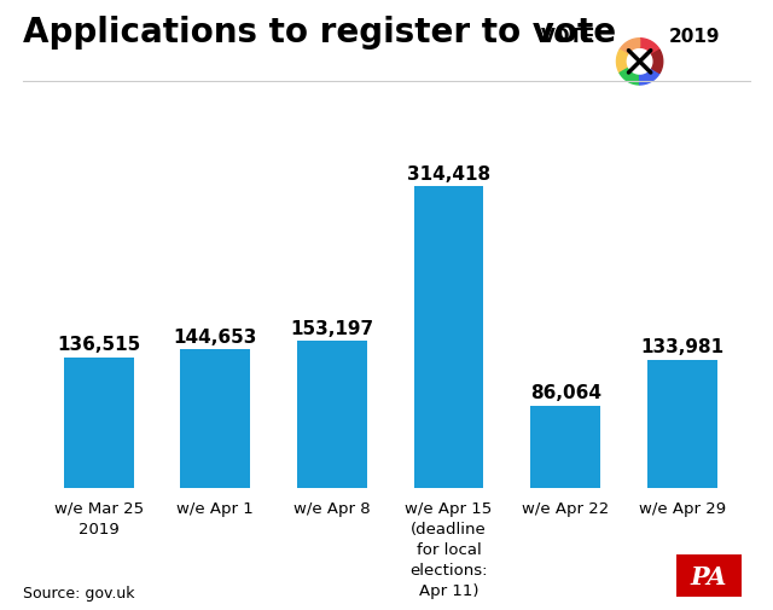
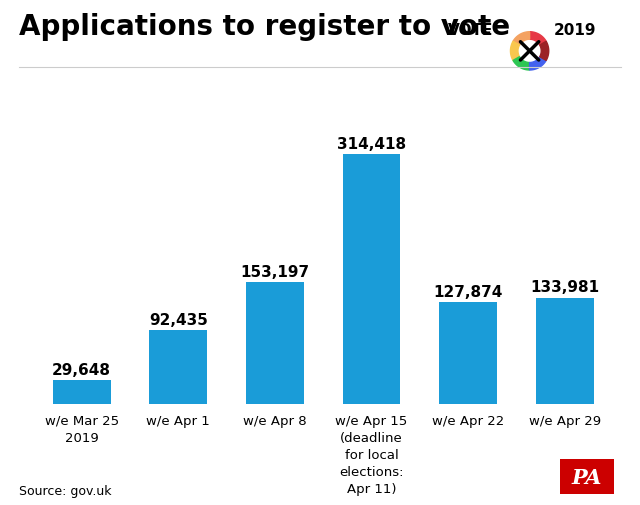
w/e Mar 25 2019: 136,515 -> 29,648
w/e Apr 1: 144,653 -> 92,435
w/e Apr 22: 86,064 -> 127,874
